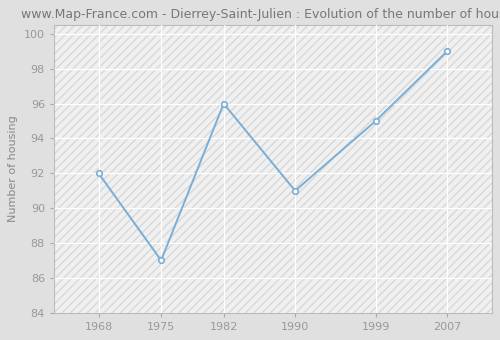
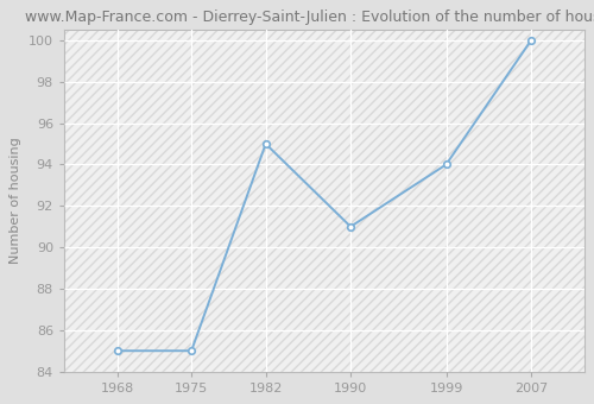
1968: 92 -> 85
1975: 87 -> 85
1982: 96 -> 95
1999: 95 -> 94
2007: 99 -> 100
